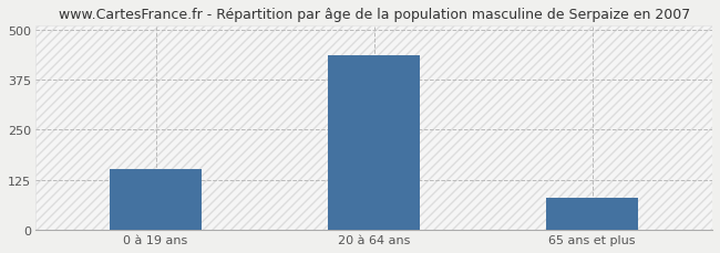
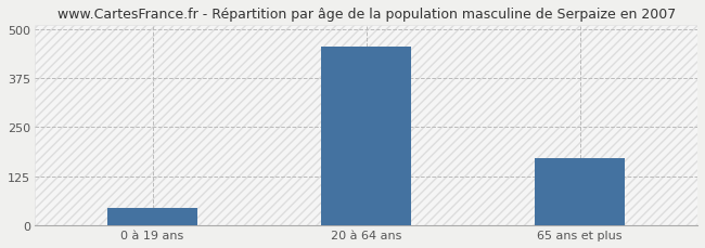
0 à 19 ans: 150 -> 45
20 à 64 ans: 435 -> 455
65 ans et plus: 80 -> 170
